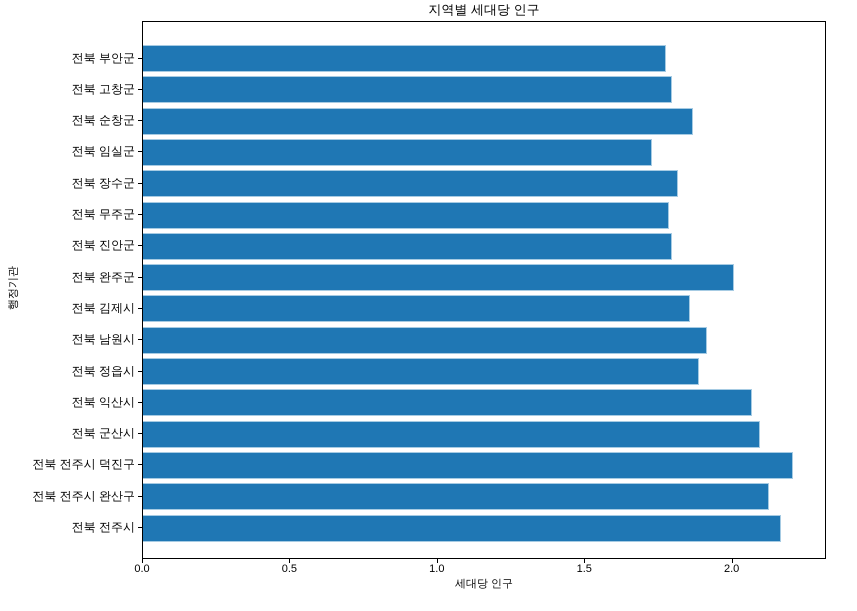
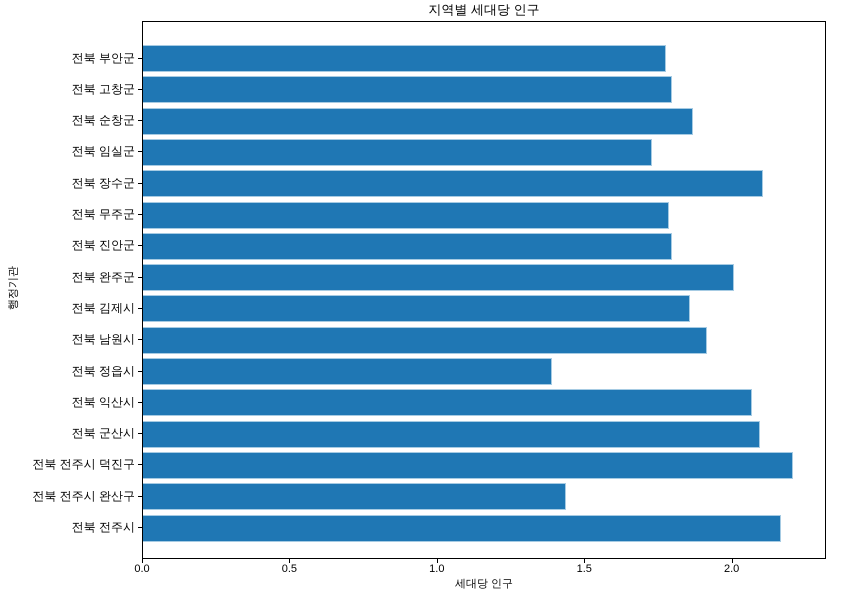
전북 장수군: 1.82 -> 2.11
전북 정읍시: 1.89 -> 1.39
전북 전주시 완산구: 2.13 -> 1.44
